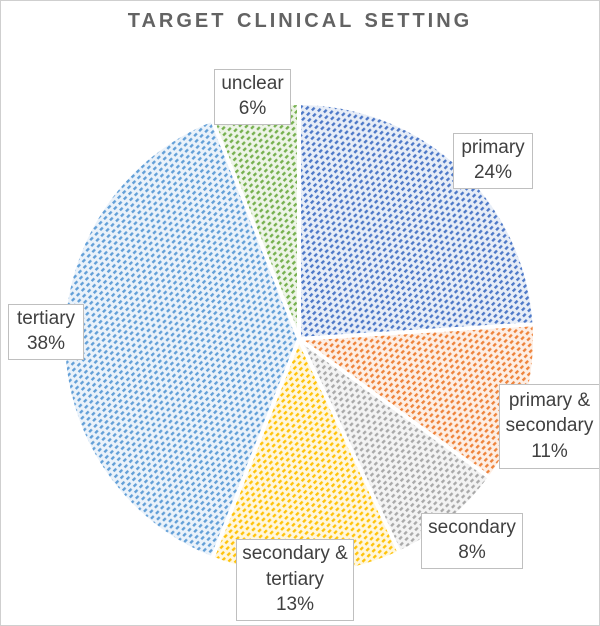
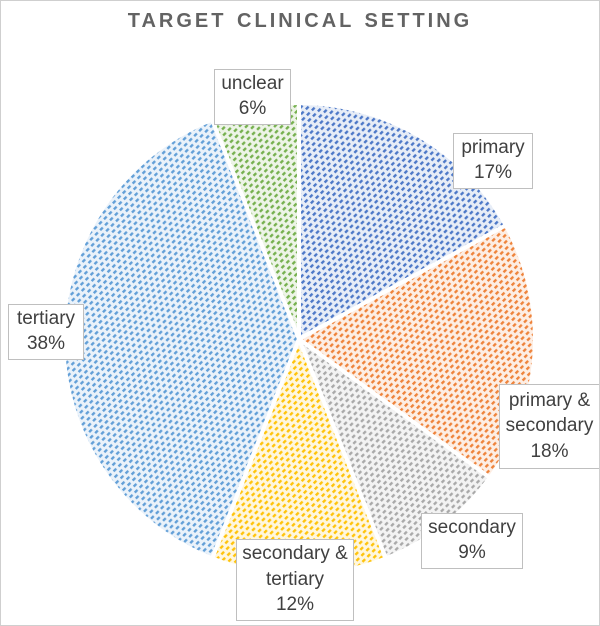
primary: 24% -> 17%
primary & secondary: 11% -> 18%
secondary: 8% -> 9%
secondary & tertiary: 13% -> 12%
